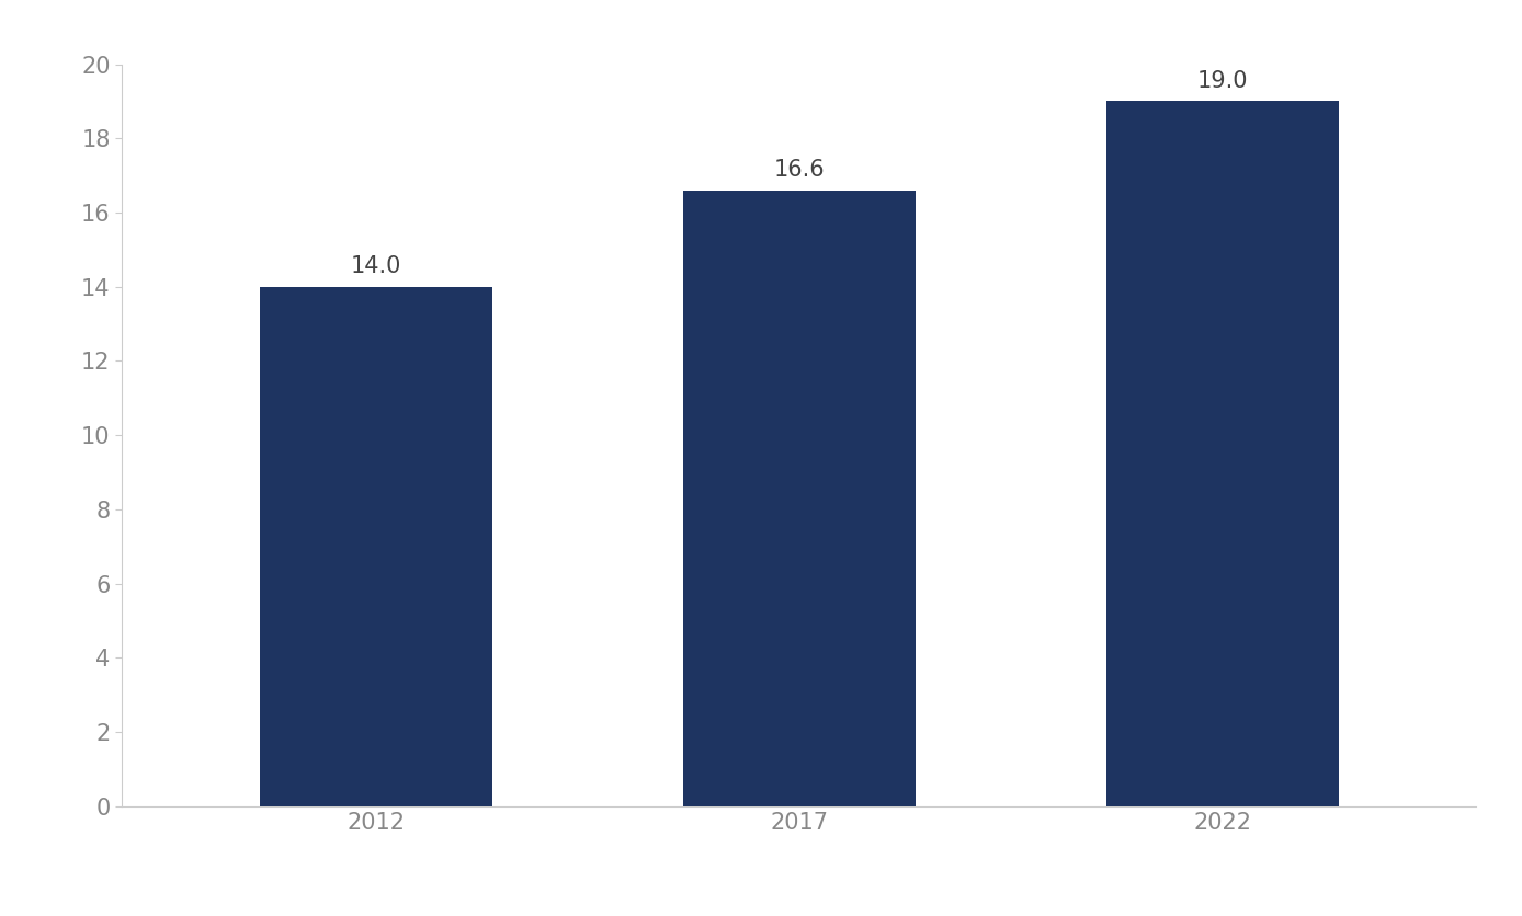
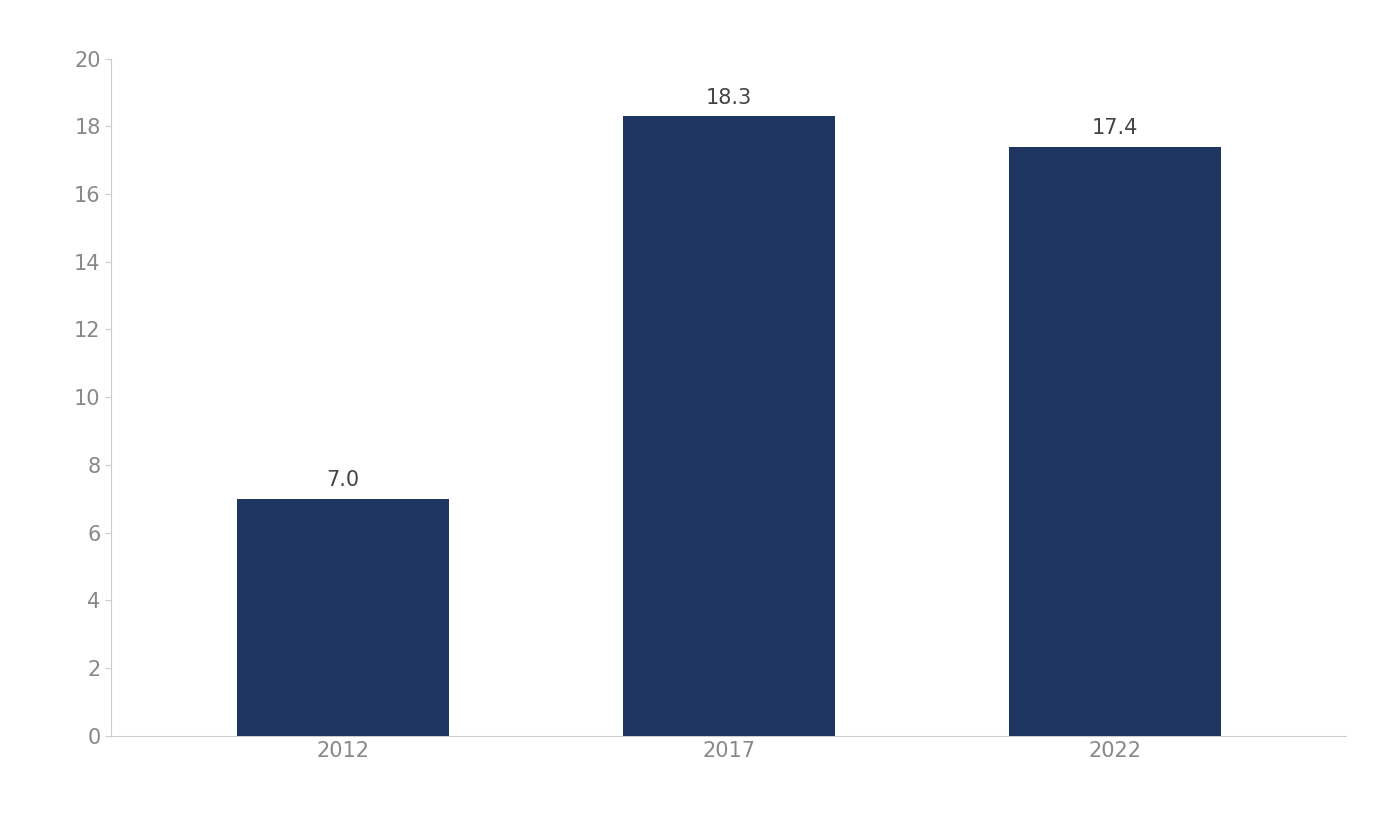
2012: 14.0 -> 7.0
2017: 16.6 -> 18.3
2022: 19.0 -> 17.4
